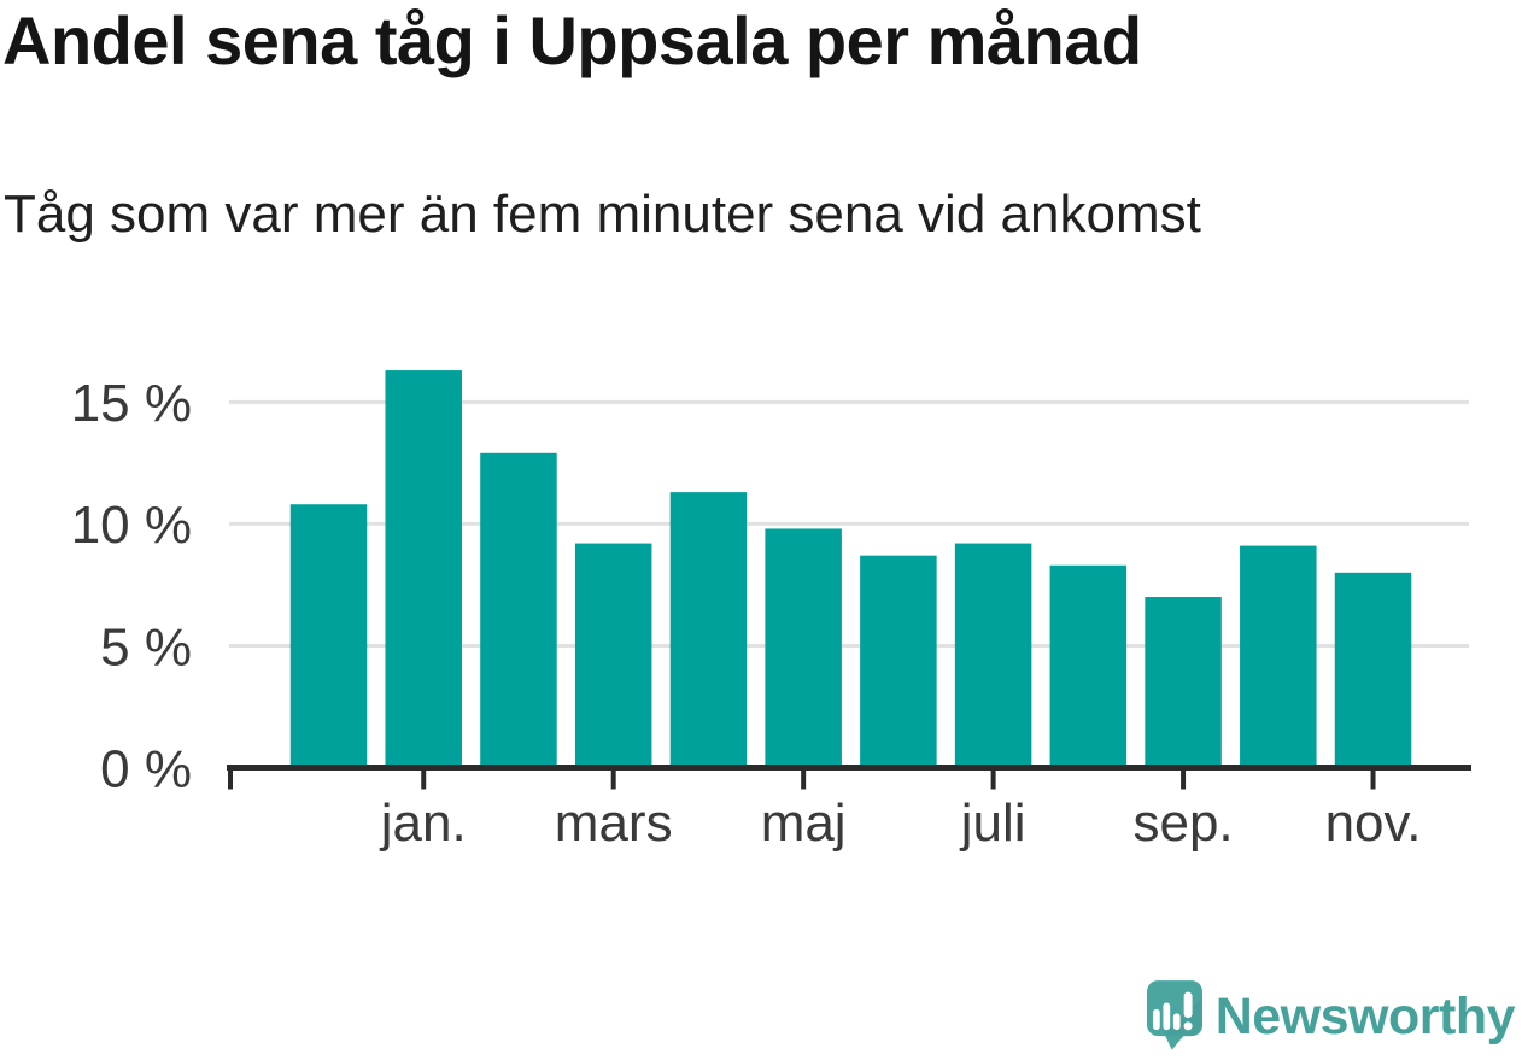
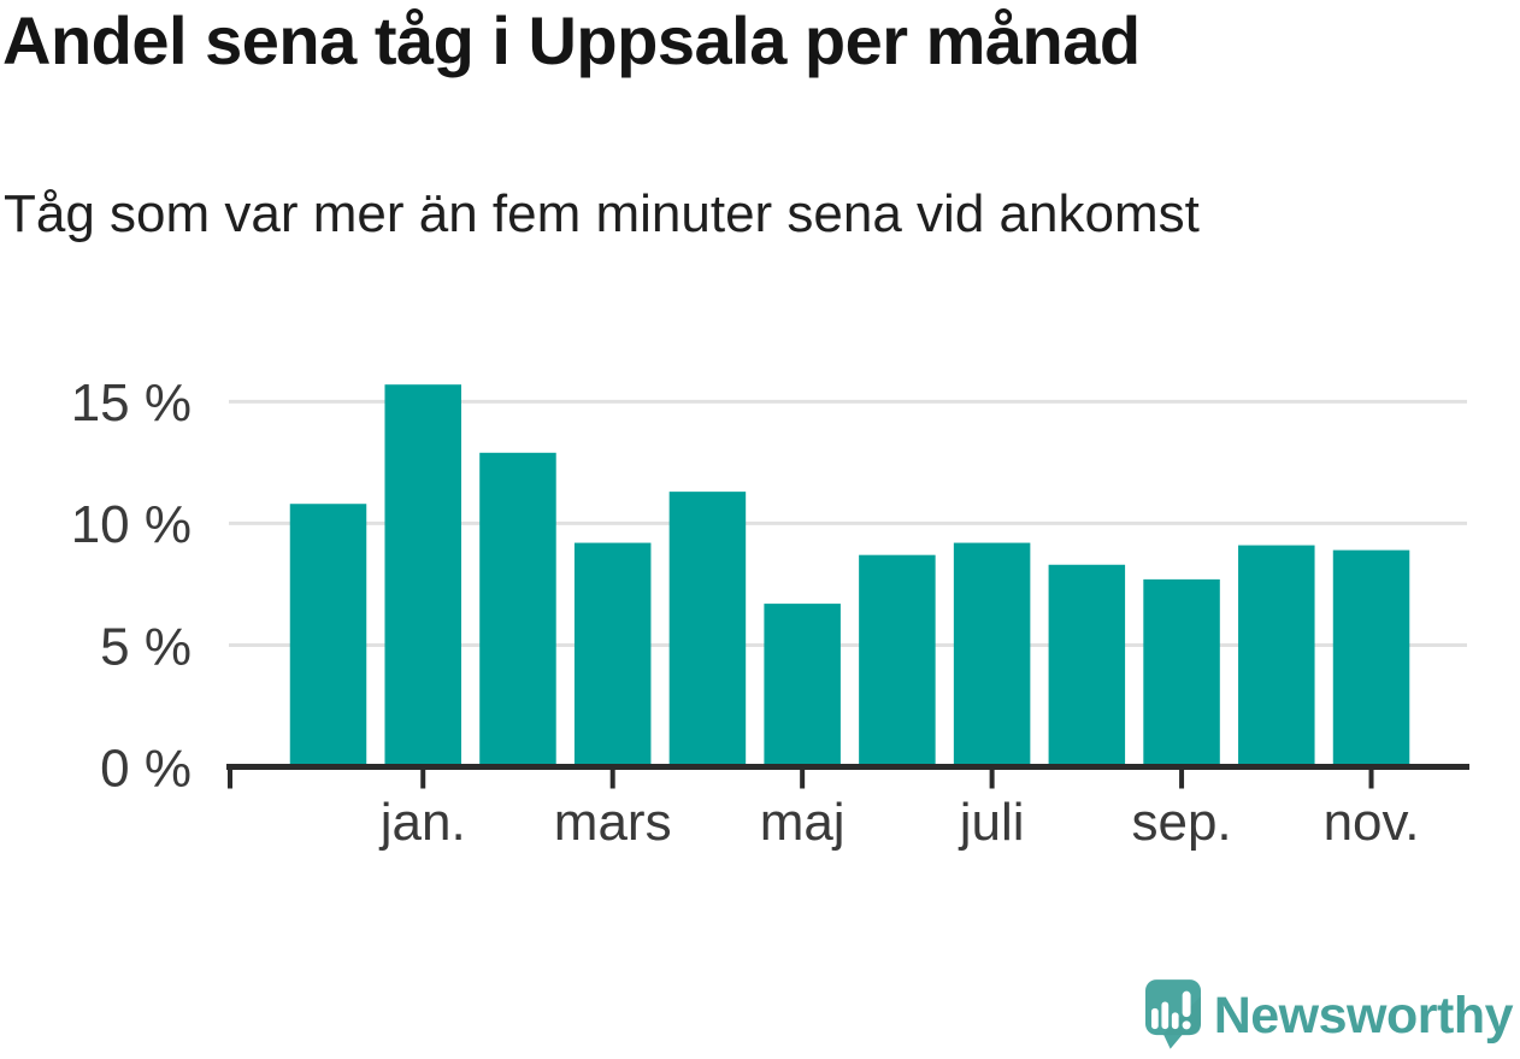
jan.: 16.3% -> 15.7%
maj: 9.8% -> 6.7%
sep.: 7.0% -> 7.7%
nov.: 8.0% -> 8.9%
